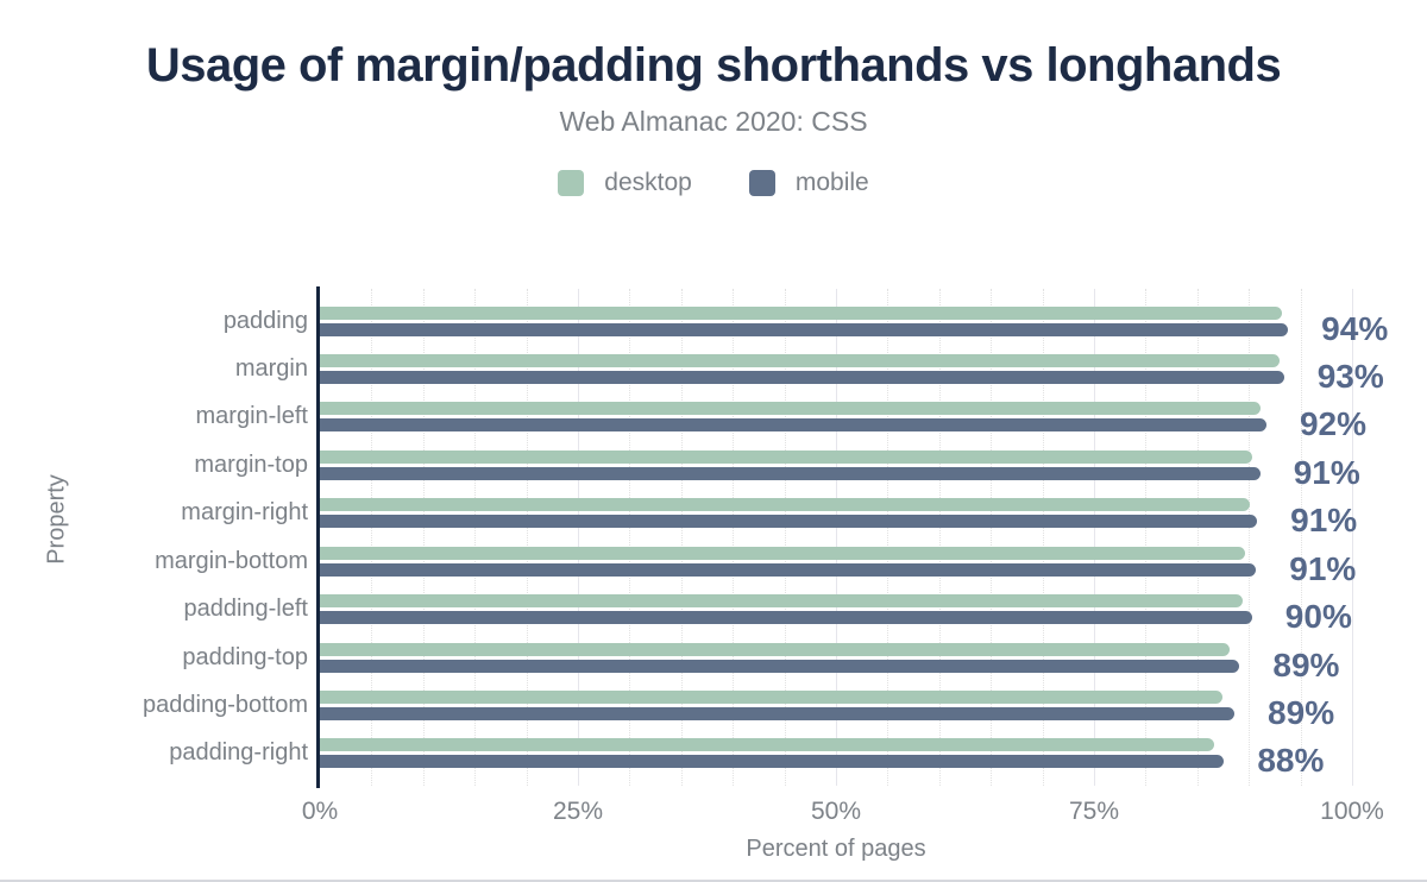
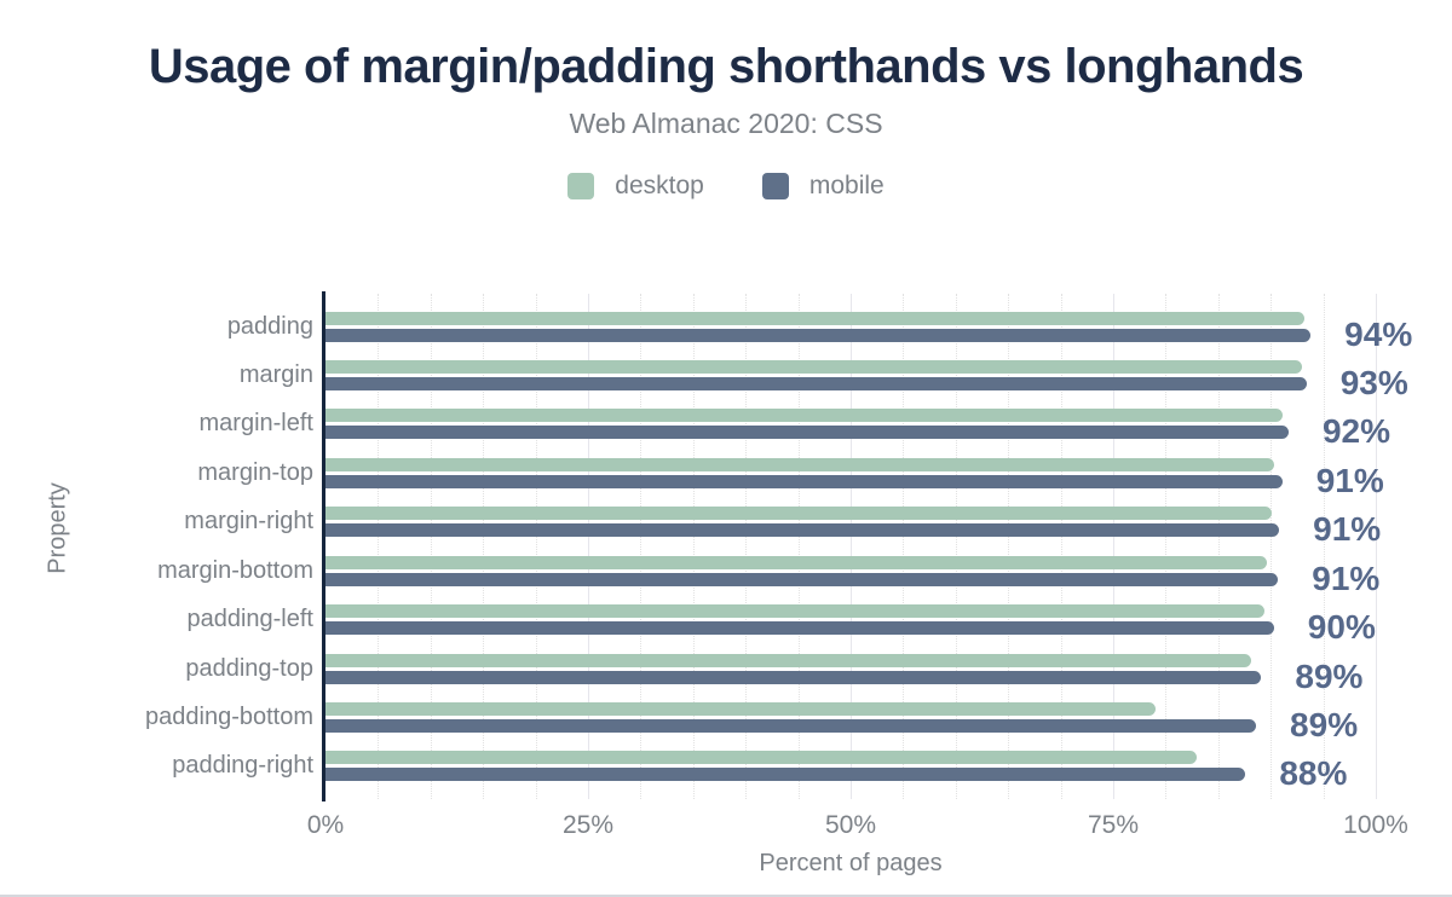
desktop/padding-bottom: 87% -> 79%
desktop/padding-right: 87% -> 83%
